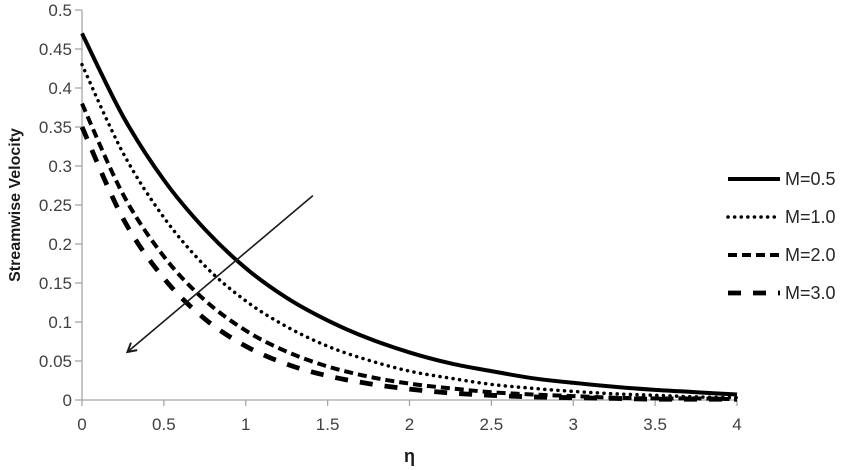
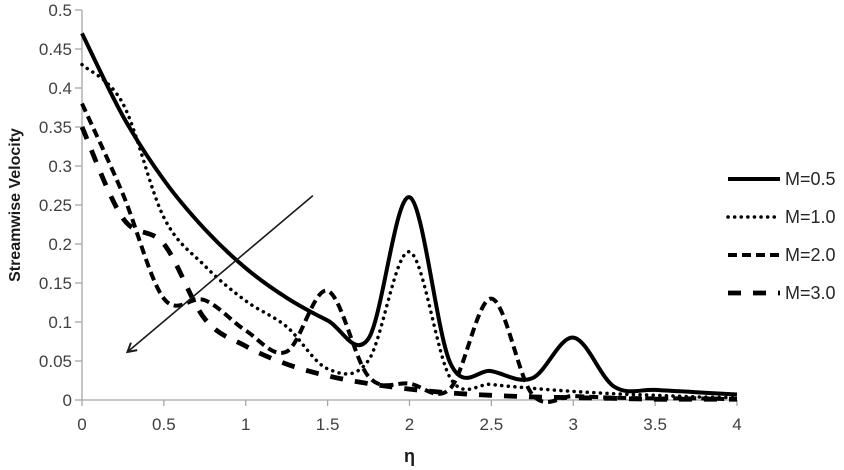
M=1.0/0.25: 0.32 -> 0.38
M=2.0/0.5: 0.18 -> 0.13
M=3.0/0.5: 0.16 -> 0.20
M=1.0/1.5: 0.07 -> 0.04
M=2.0/1.5: 0.04 -> 0.14
M=0.5/2: 0.06 -> 0.26
M=1.0/2: 0.04 -> 0.19
M=2.0/2.5: 0.01 -> 0.13
M=0.5/3: 0.02 -> 0.08
